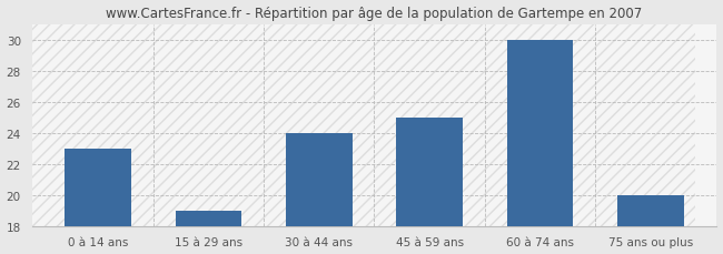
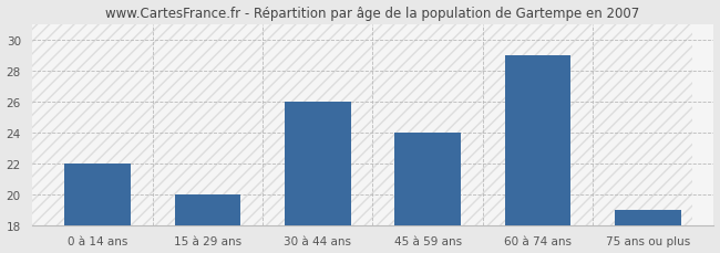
0 à 14 ans: 23 -> 22
15 à 29 ans: 19 -> 20
30 à 44 ans: 24 -> 26
45 à 59 ans: 25 -> 24
60 à 74 ans: 30 -> 29
75 ans ou plus: 20 -> 19
